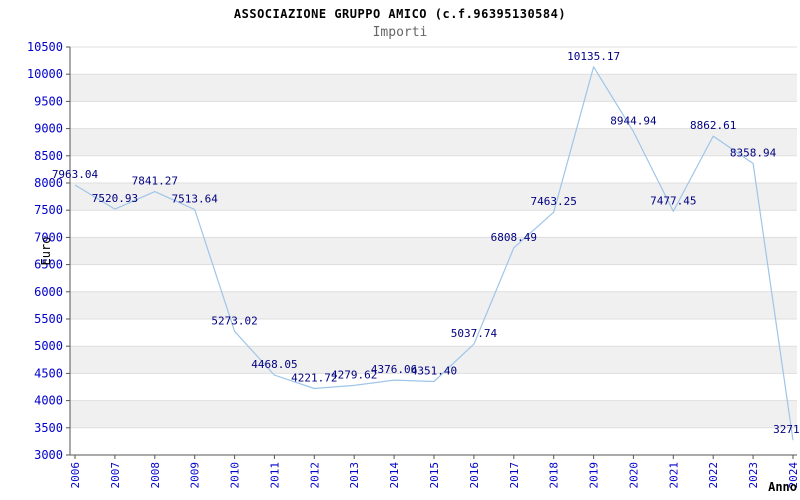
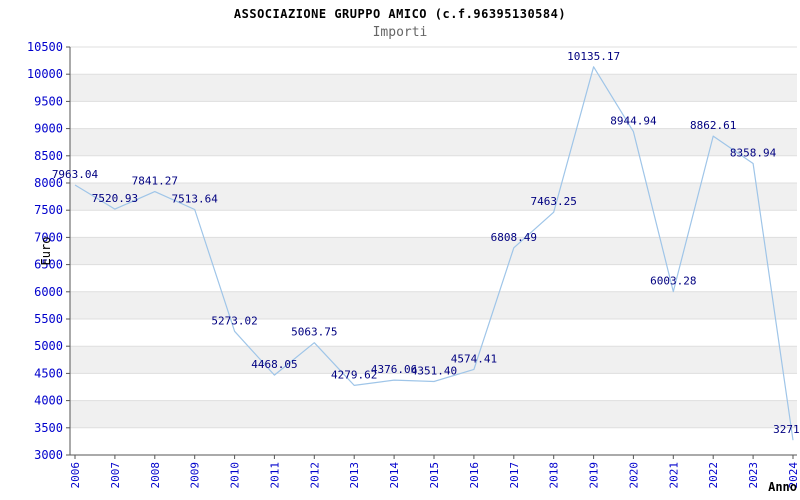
2012: 4221.72 -> 5063.75
2016: 5037.74 -> 4574.41
2021: 7477.45 -> 6003.28
